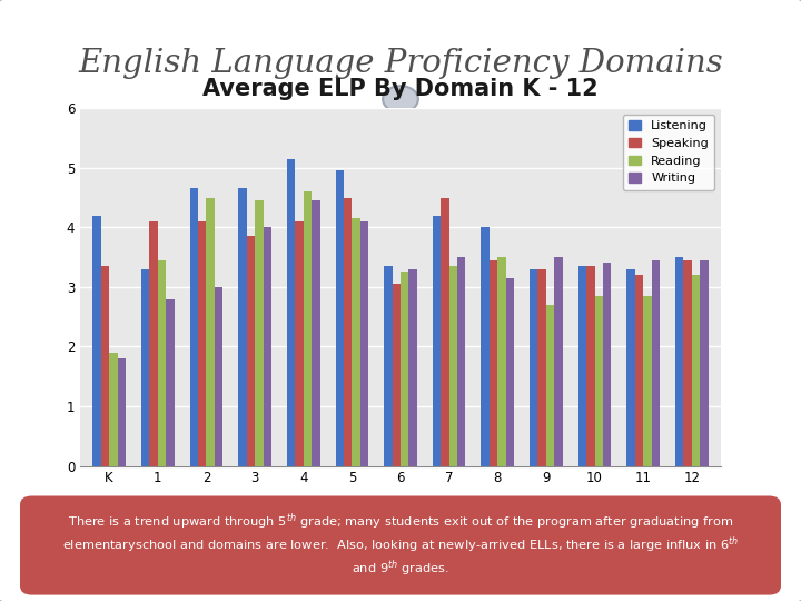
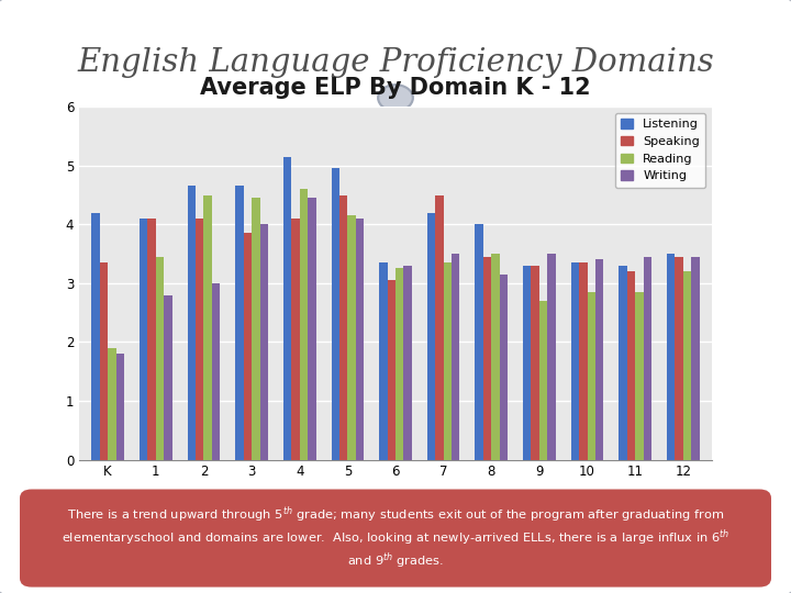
Listening/1: 3.30 -> 4.10
